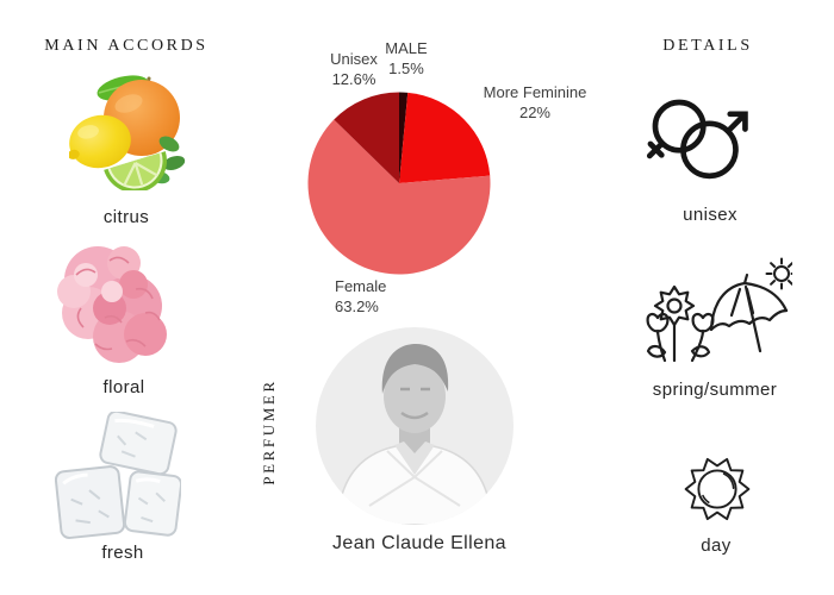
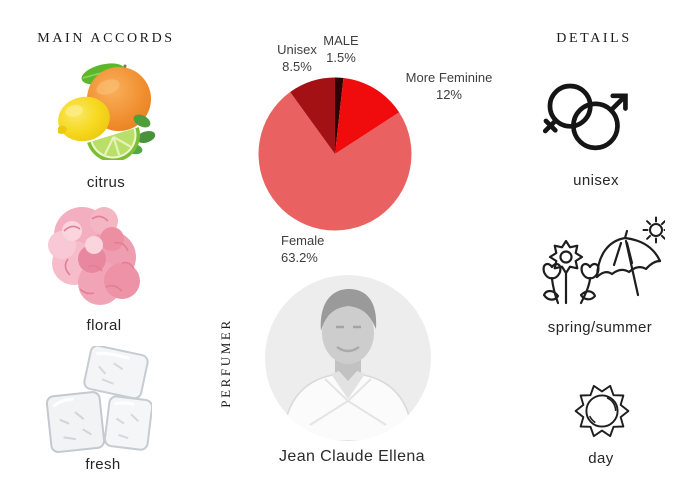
More Feminine: 22% -> 12%
Unisex: 12.6% -> 8.5%
